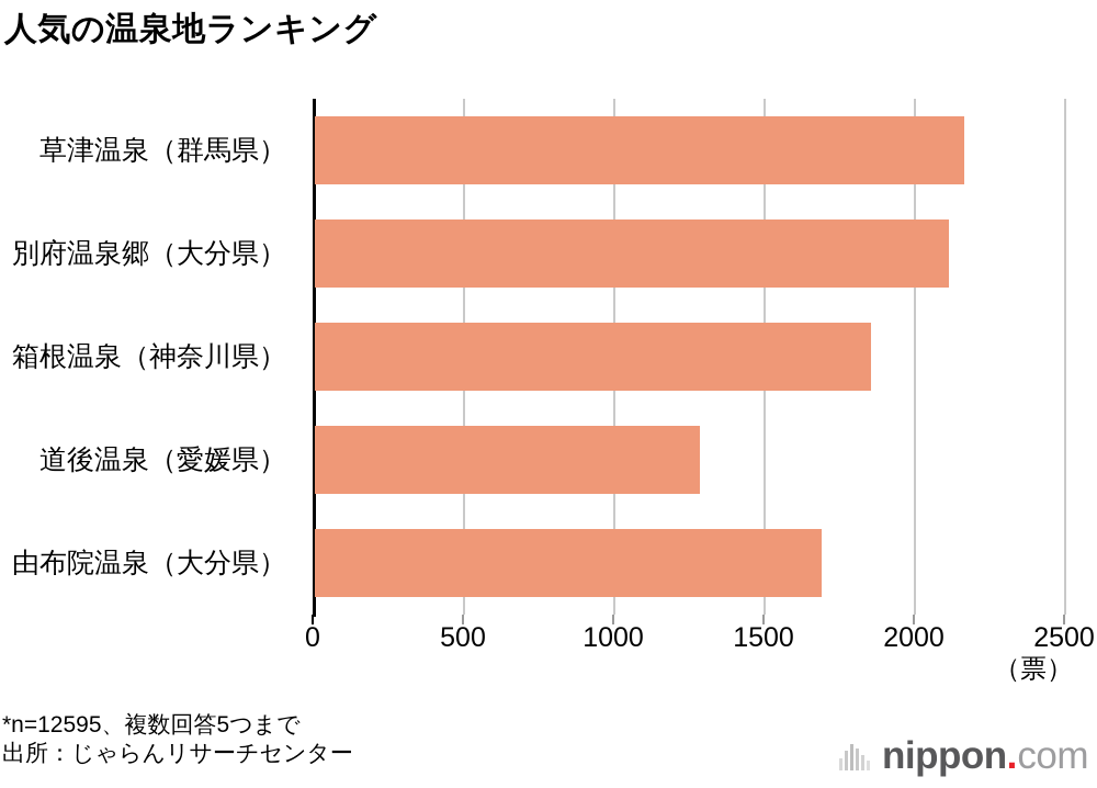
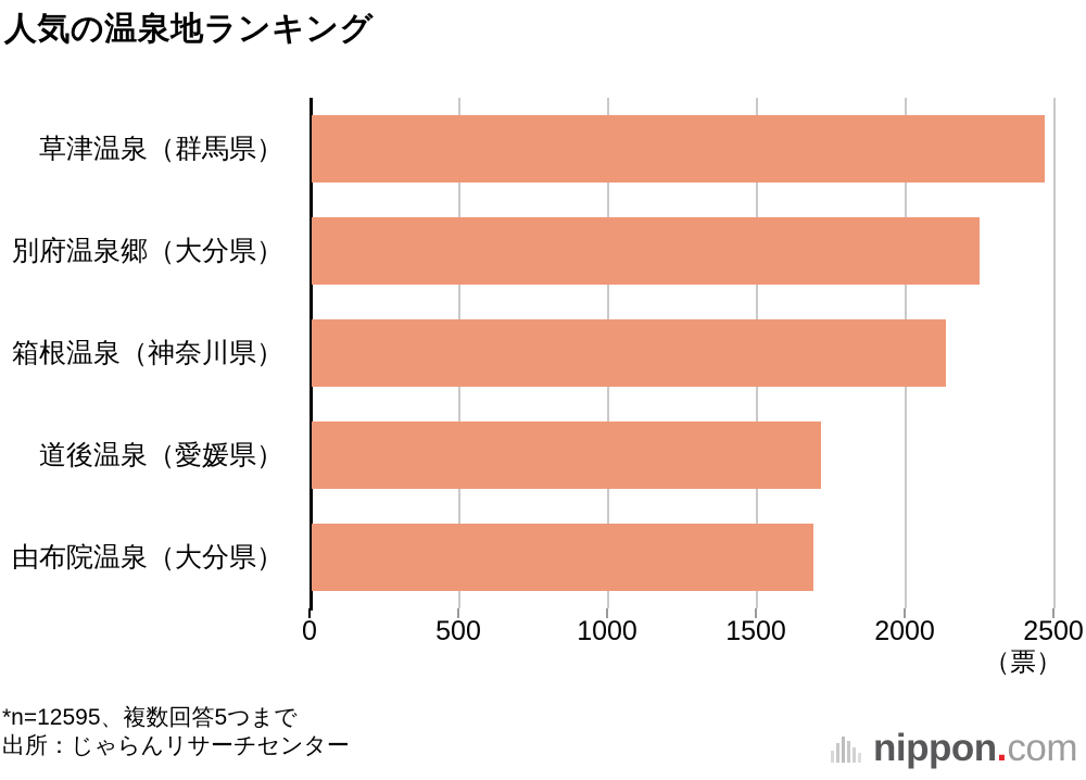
草津温泉（群馬県）: 2160 -> 2460
別府温泉郷（大分県）: 2110 -> 2240
箱根温泉（神奈川県）: 1850 -> 2130
道後温泉（愛媛県）: 1280 -> 1710
